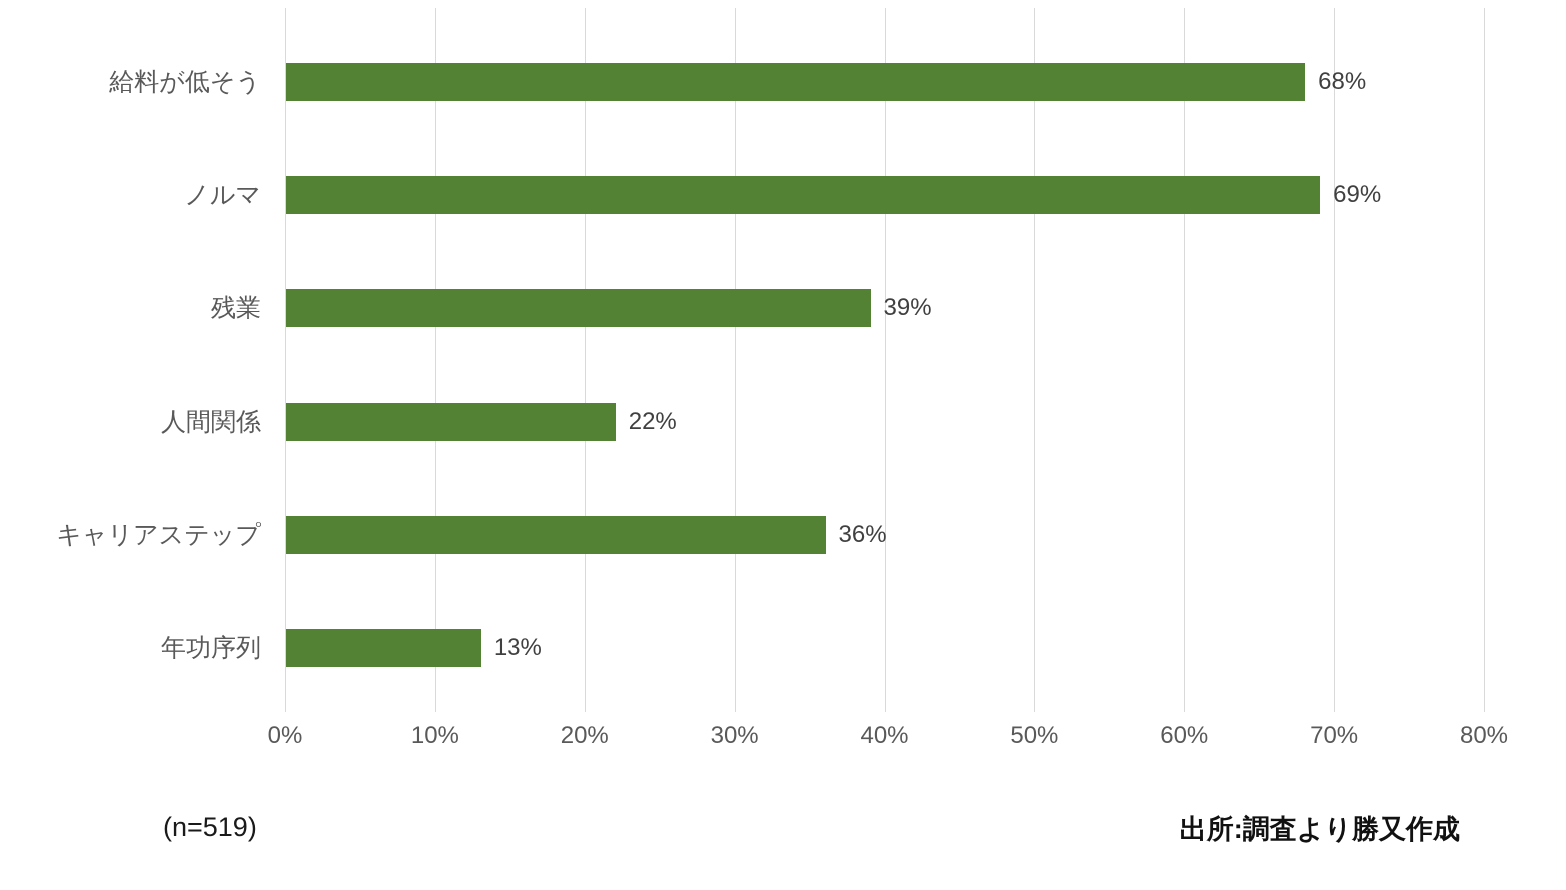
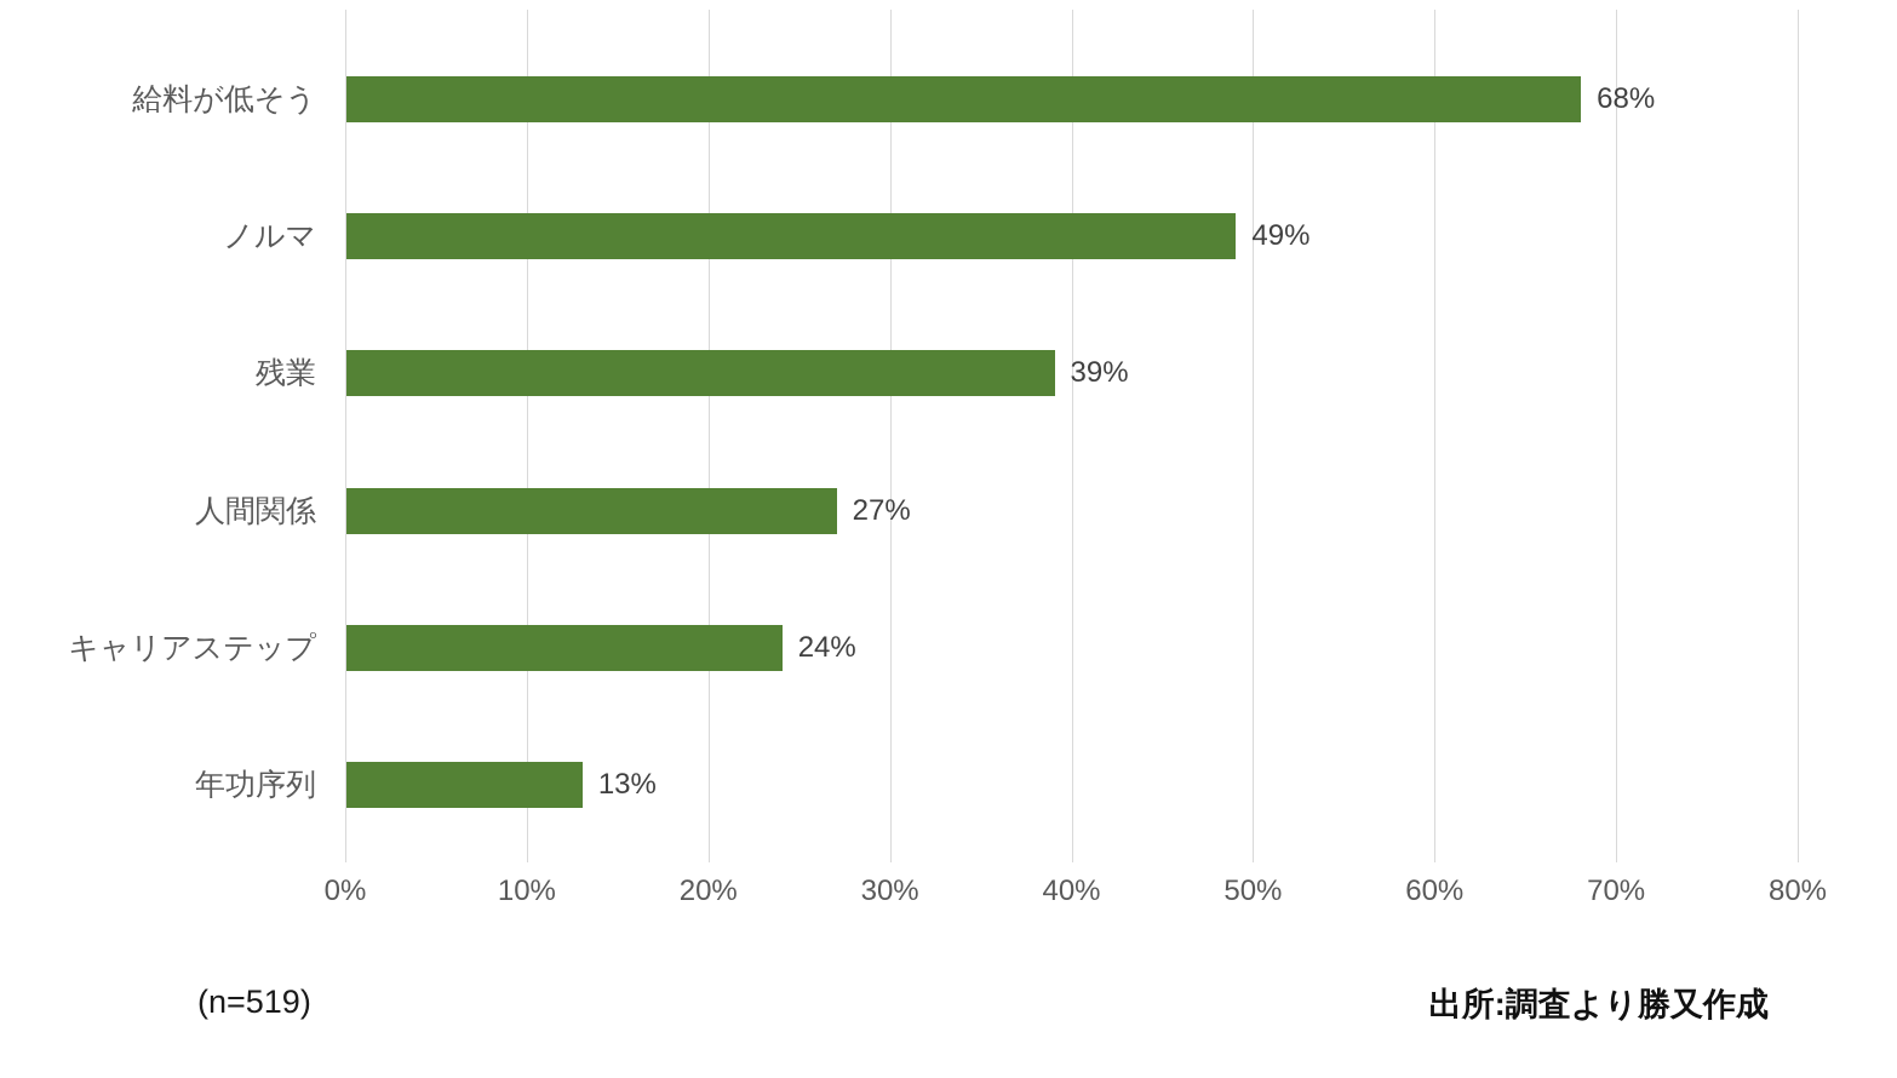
ノルマ: 69% -> 49%
人間関係: 22% -> 27%
キャリアステップ: 36% -> 24%
